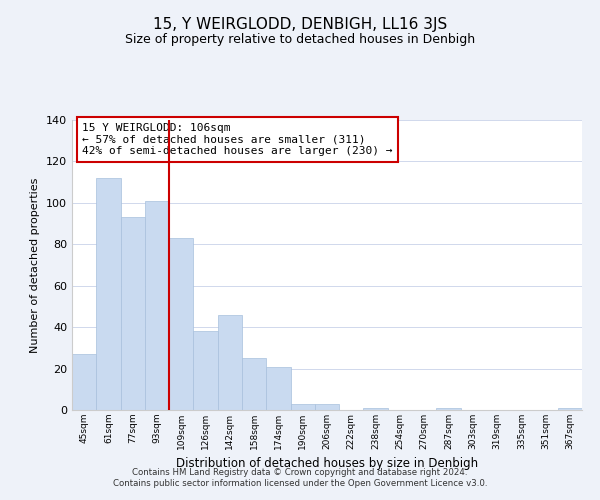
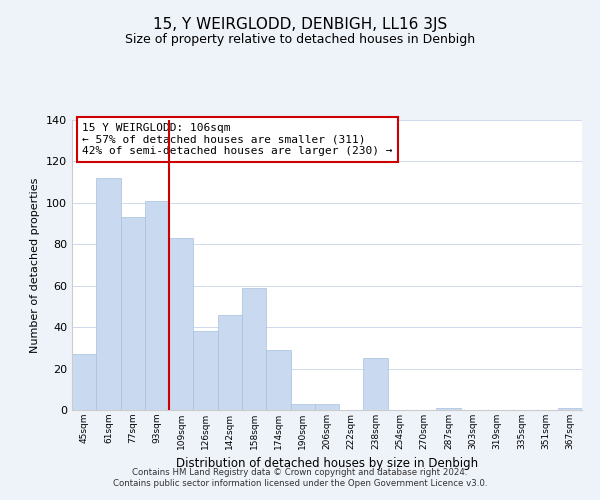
158sqm: 25 -> 59
174sqm: 21 -> 29
238sqm: 1 -> 25
